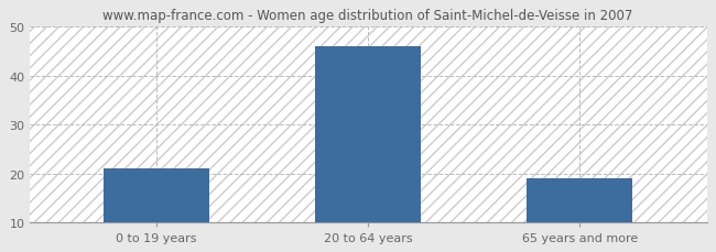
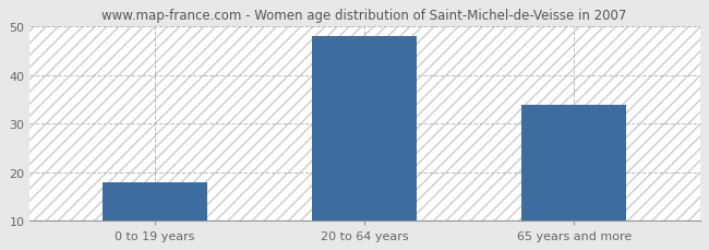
0 to 19 years: 21 -> 18
20 to 64 years: 46 -> 48
65 years and more: 19 -> 34
